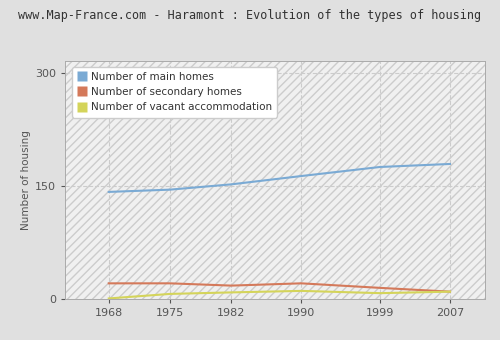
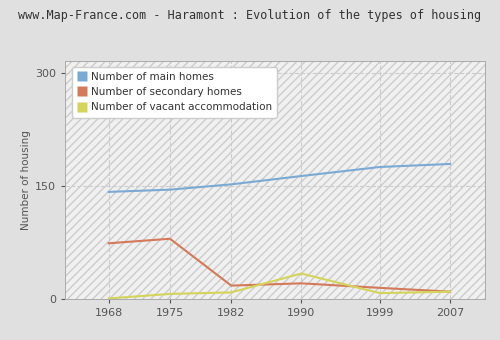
Number of secondary homes/1968: 21 -> 74
Number of secondary homes/1975: 21 -> 80
Number of vacant accommodation/1990: 11 -> 34
